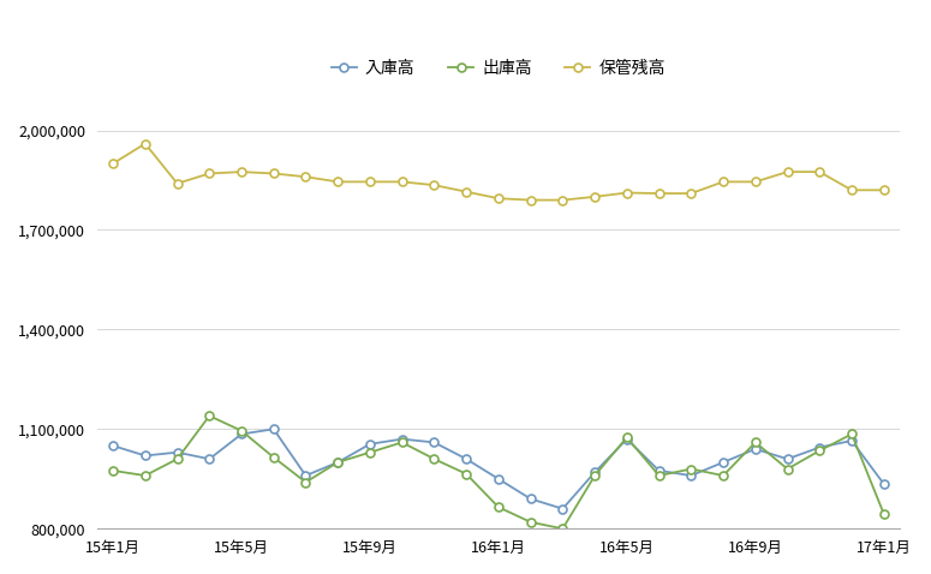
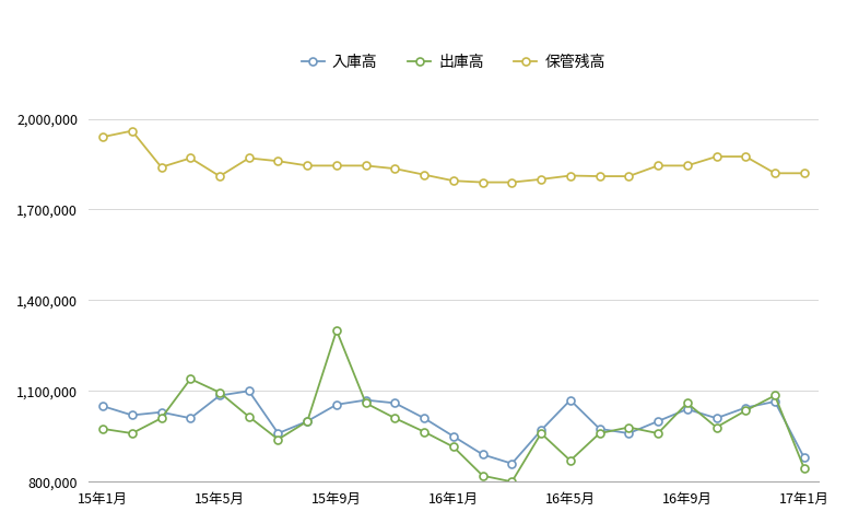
保管残高/15年1月: 1,900,000 -> 1,940,000
保管残高/15年5月: 1,875,000 -> 1,810,000
出庫高/15年9月: 1,030,000 -> 1,300,000
出庫高/16年1月: 865,000 -> 915,000
出庫高/16年5月: 1,075,000 -> 870,000
入庫高/17年1月: 935,000 -> 880,000
